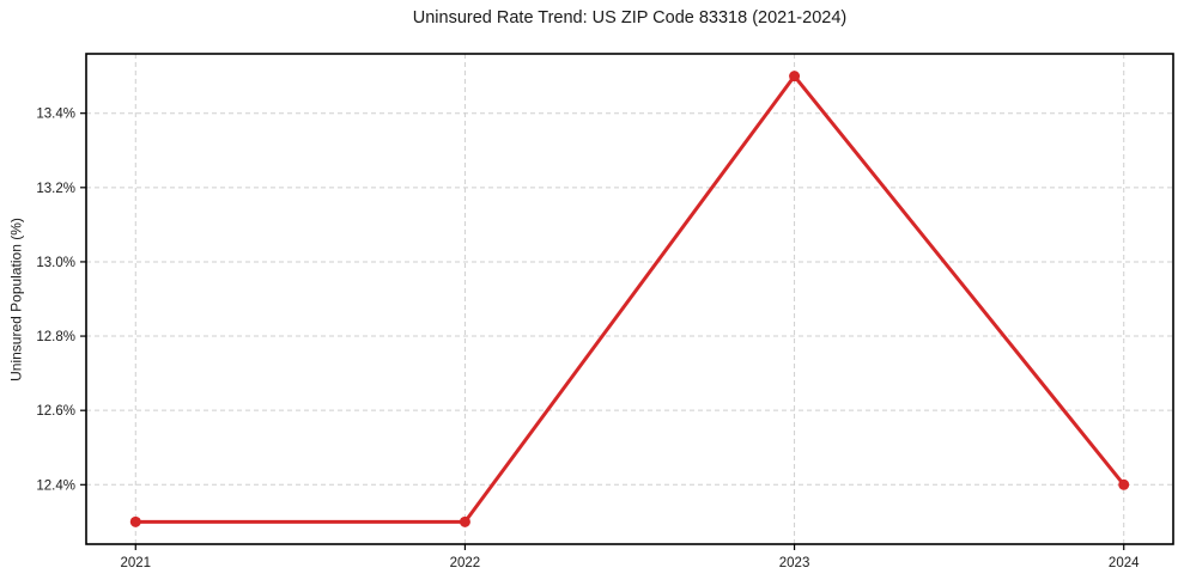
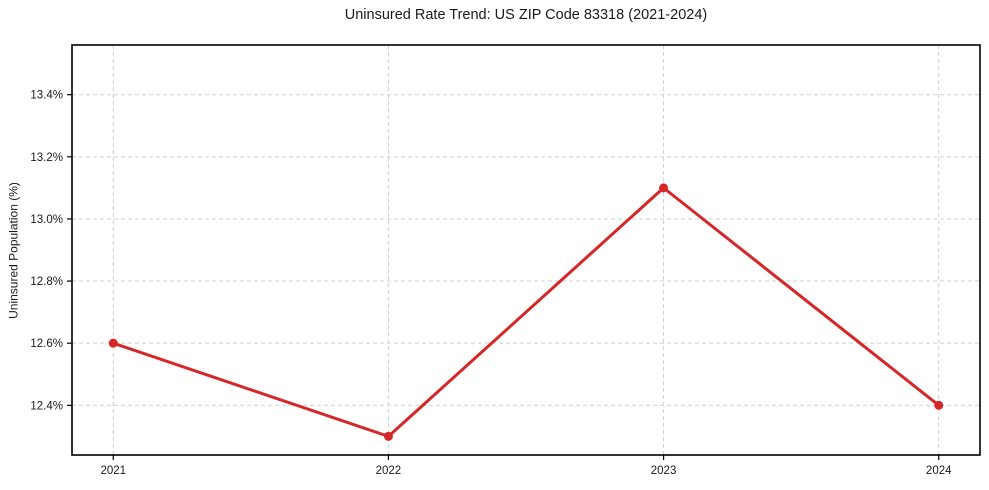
2021: 12.3% -> 12.6%
2023: 13.5% -> 13.1%
